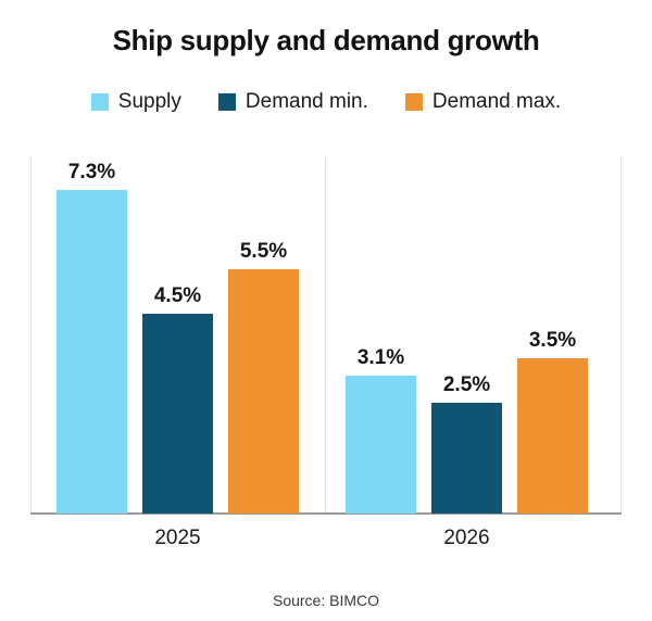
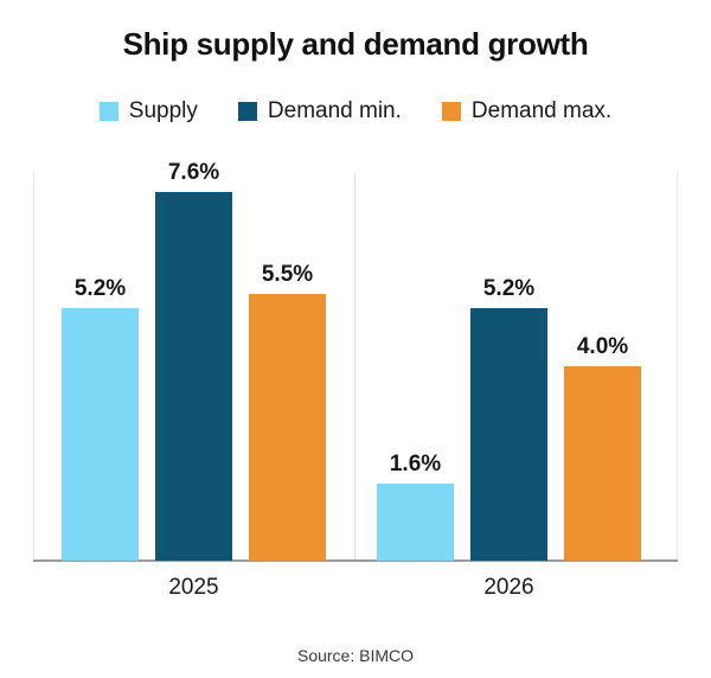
Supply/2025: 7.3% -> 5.2%
Demand min./2025: 4.5% -> 7.6%
Supply/2026: 3.1% -> 1.6%
Demand min./2026: 2.5% -> 5.2%
Demand max./2026: 3.5% -> 4.0%
